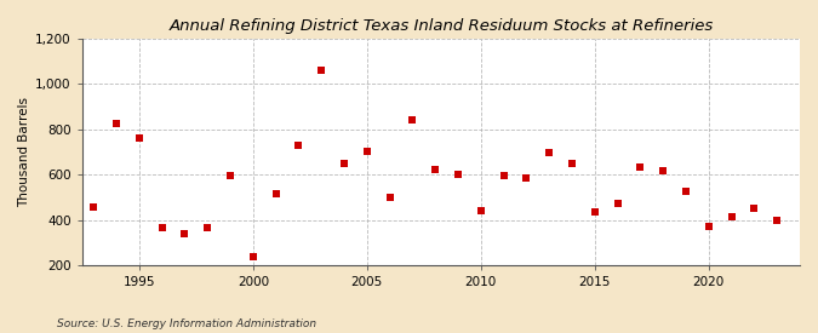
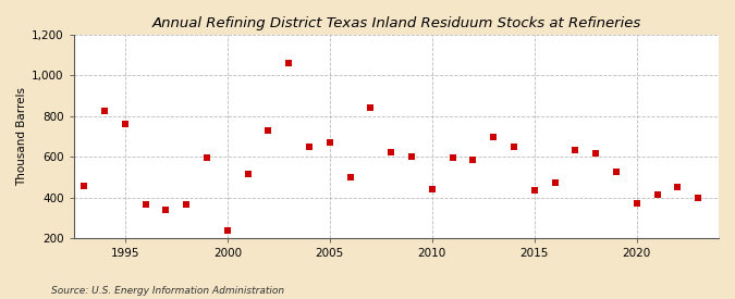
2005: 700 -> 670
